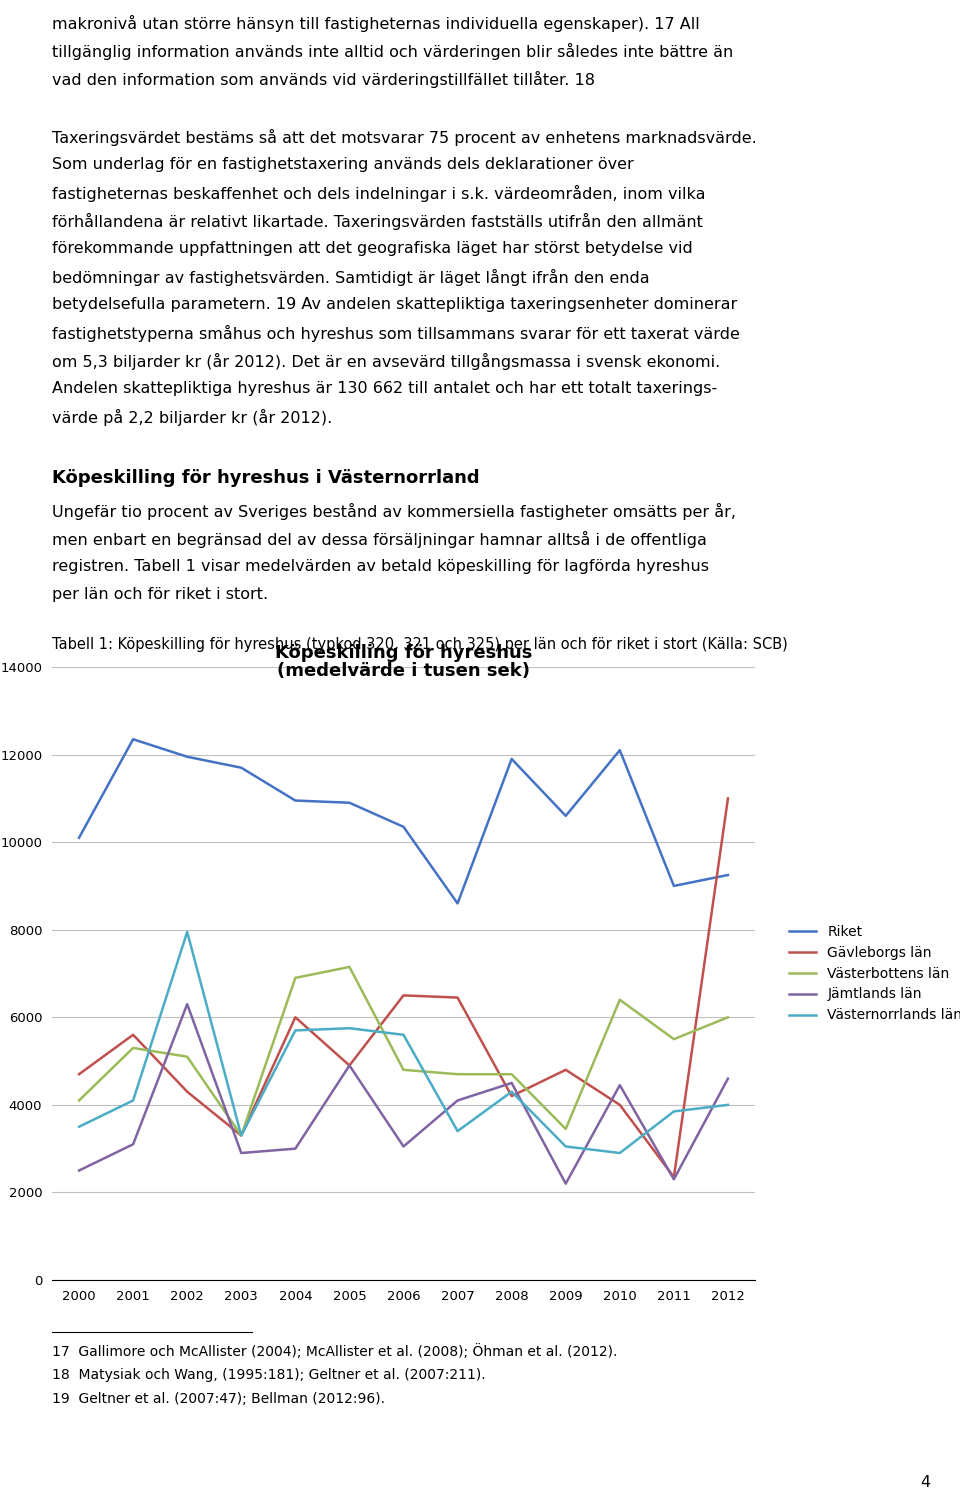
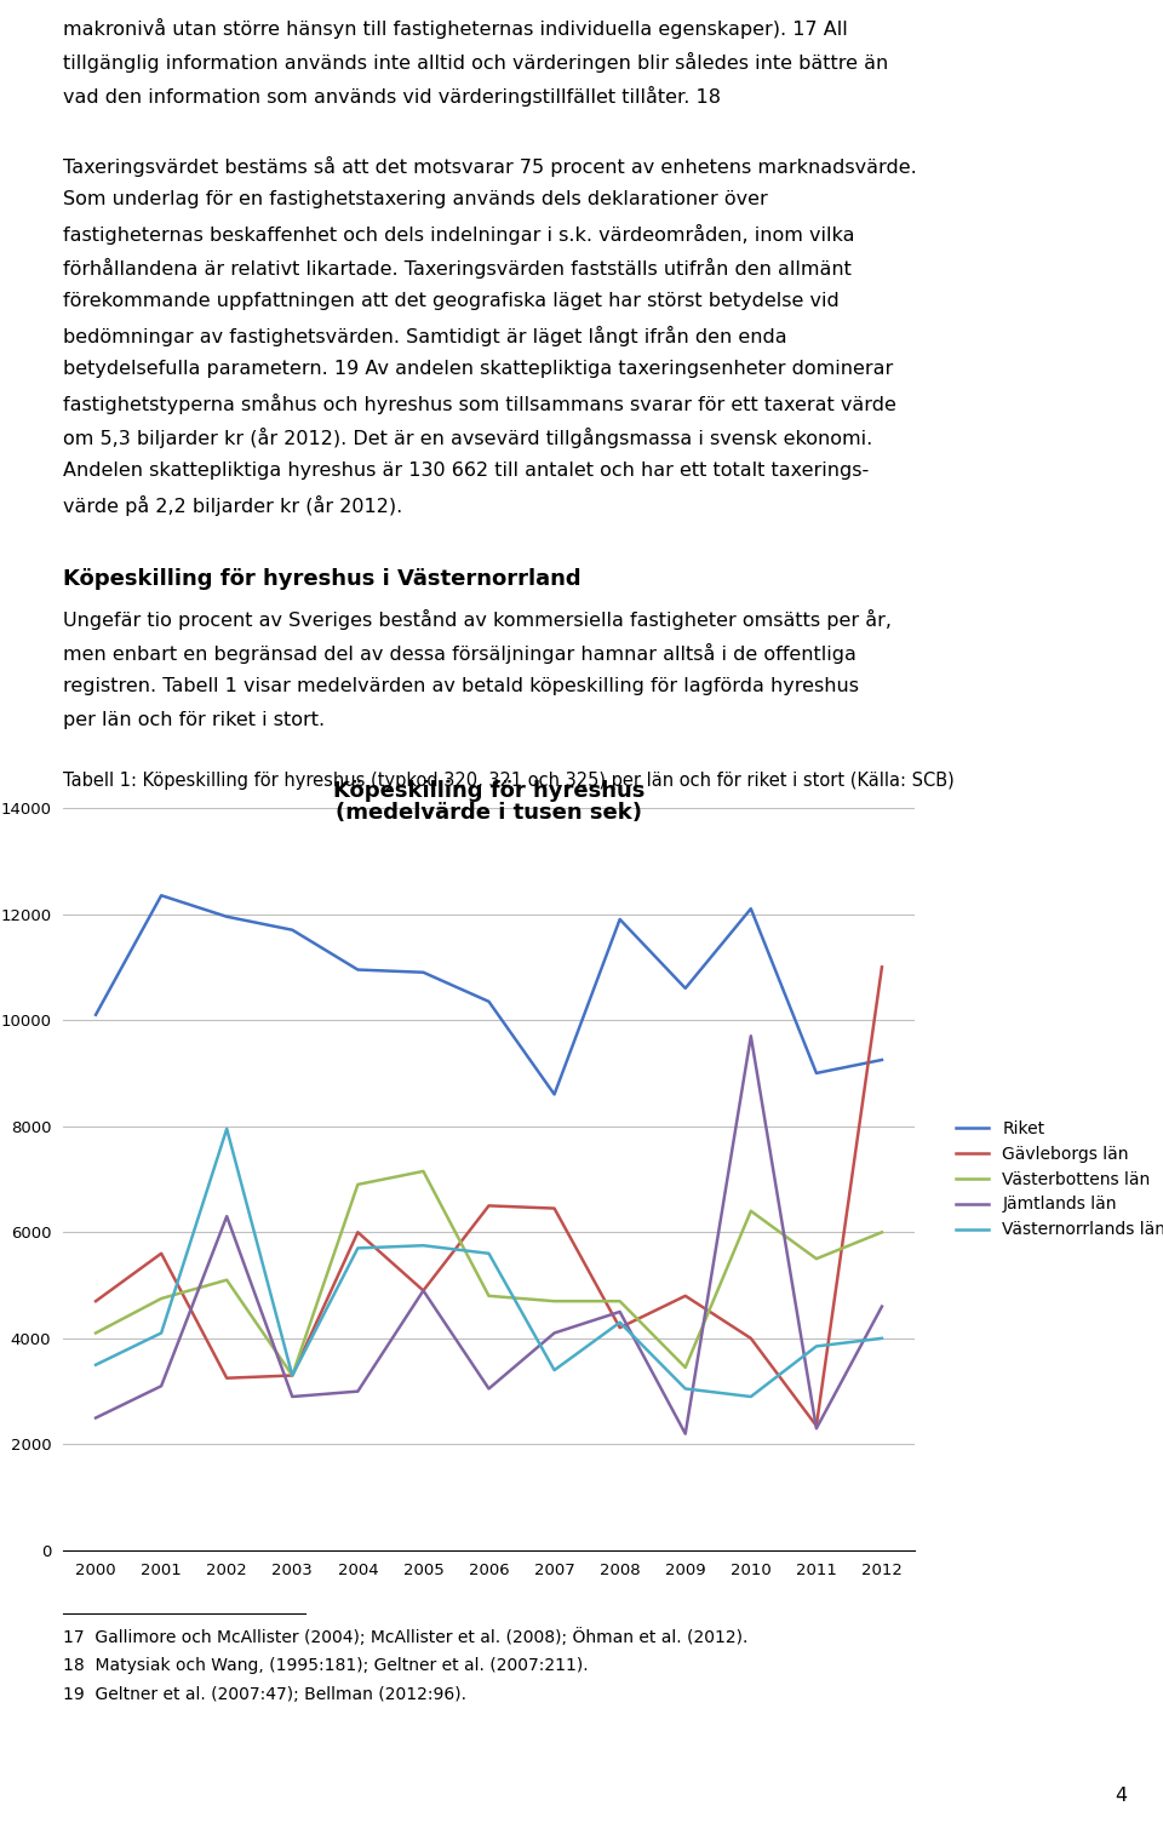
Västerbottens län/2001: 5300 -> 4750
Gävleborgs län/2002: 4300 -> 3250
Jämtlands län/2010: 4450 -> 9700
